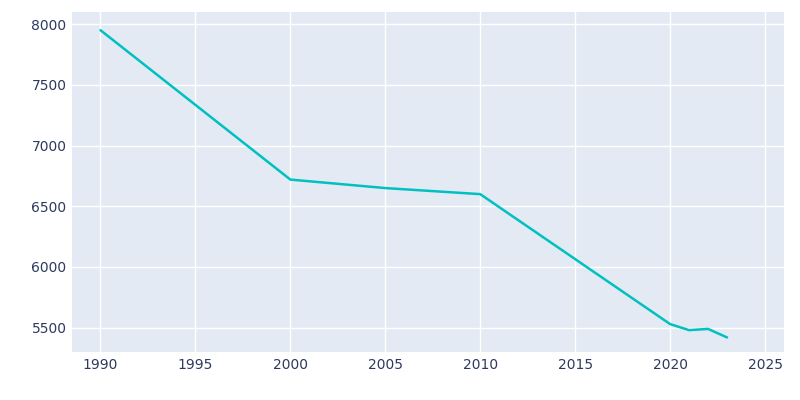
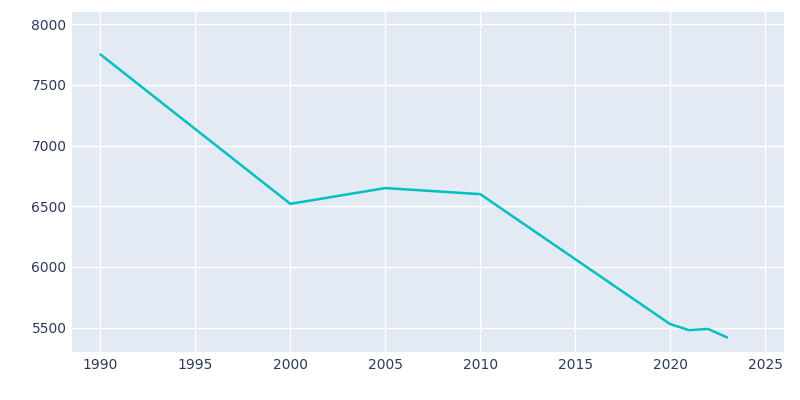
1990: 7950 -> 7750
2000: 6720 -> 6520
